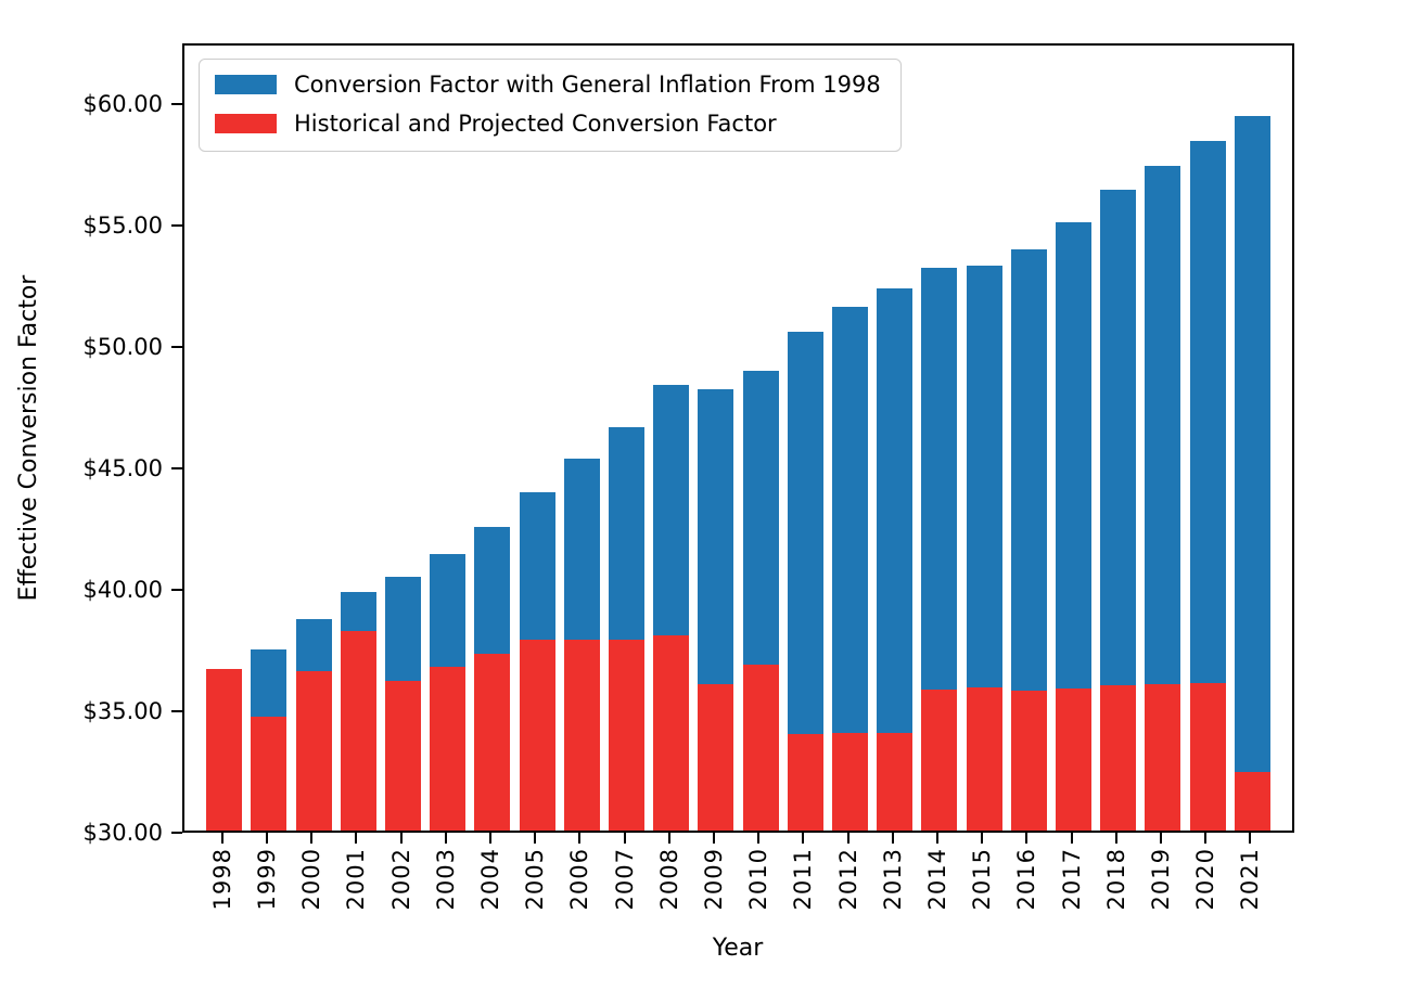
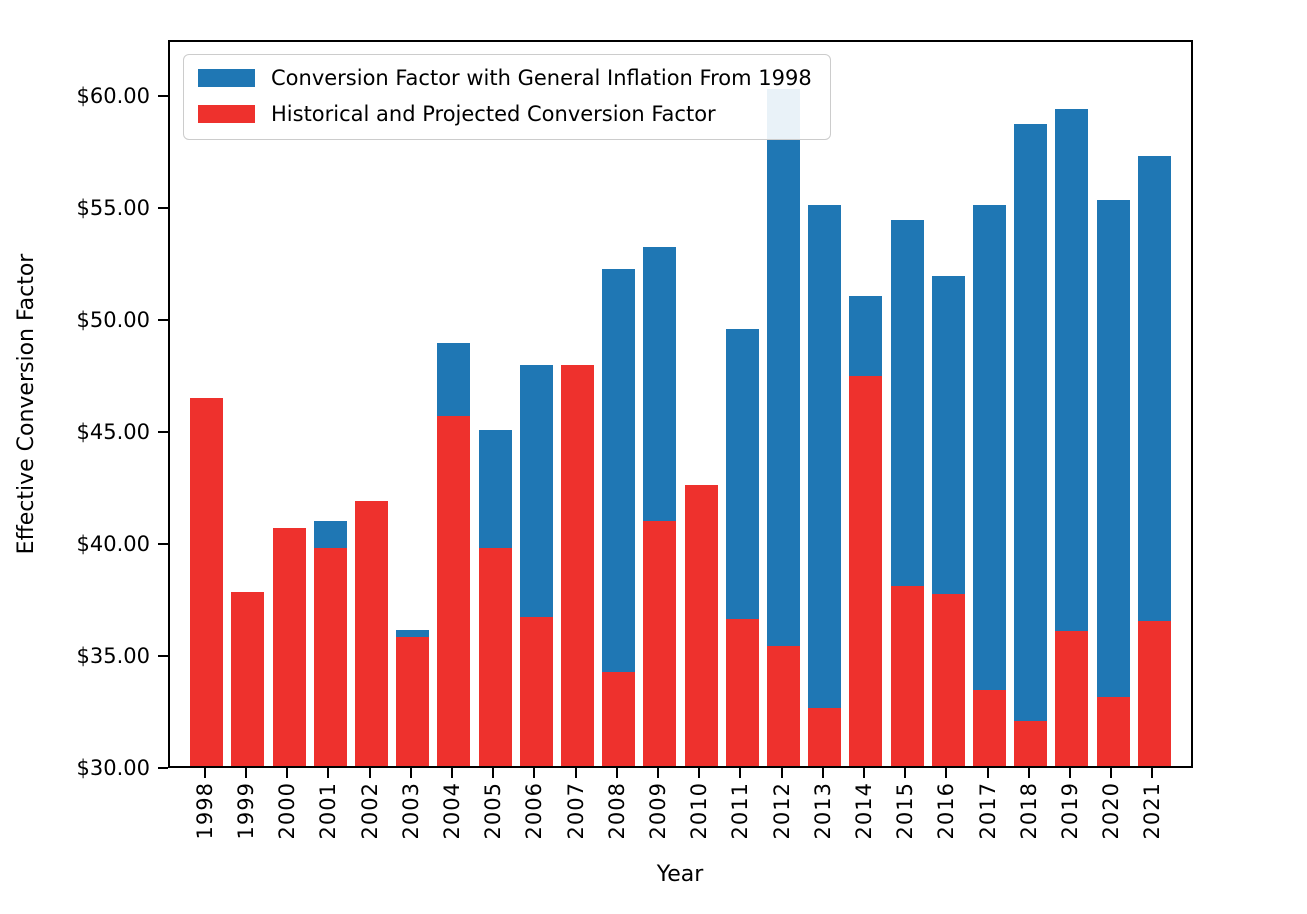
Conversion Factor with General Inflation From 1998/1998: $36.7 -> $41.2
Historical and Projected Conversion Factor/1998: $36.7 -> $46.5
Conversion Factor with General Inflation From 1998/1999: $37.5 -> $35.3
Historical and Projected Conversion Factor/1999: $34.7 -> $37.8
Conversion Factor with General Inflation From 1998/2000: $38.8 -> $39.9
Historical and Projected Conversion Factor/2000: $36.6 -> $40.7
Conversion Factor with General Inflation From 1998/2001: $39.9 -> $41.0
Historical and Projected Conversion Factor/2001: $38.3 -> $39.8
Conversion Factor with General Inflation From 1998/2002: $40.5 -> $38.9
Historical and Projected Conversion Factor/2002: $36.2 -> $41.9
Conversion Factor with General Inflation From 1998/2003: $41.4 -> $36.1
Historical and Projected Conversion Factor/2003: $36.8 -> $35.8
Conversion Factor with General Inflation From 1998/2004: $42.5 -> $49.0
Historical and Projected Conversion Factor/2004: $37.3 -> $45.7
Conversion Factor with General Inflation From 1998/2005: $44.0 -> $45.1
Historical and Projected Conversion Factor/2005: $37.9 -> $39.8
Conversion Factor with General Inflation From 1998/2006: $45.4 -> $48.0
Historical and Projected Conversion Factor/2006: $37.9 -> $36.7
Conversion Factor with General Inflation From 1998/2007: $46.7 -> $44.3
Historical and Projected Conversion Factor/2007: $37.9 -> $48.0
Conversion Factor with General Inflation From 1998/2008: $48.5 -> $52.3
Historical and Projected Conversion Factor/2008: $38.1 -> $34.2
Conversion Factor with General Inflation From 1998/2009: $48.3 -> $53.3
Historical and Projected Conversion Factor/2009: $36.1 -> $41.0
Conversion Factor with General Inflation From 1998/2010: $49.0 -> $42.3
Historical and Projected Conversion Factor/2010: $36.9 -> $42.6
Conversion Factor with General Inflation From 1998/2011: $50.6 -> $49.6
Historical and Projected Conversion Factor/2011: $34.0 -> $36.6
Conversion Factor with General Inflation From 1998/2012: $51.7 -> $60.4
Historical and Projected Conversion Factor/2012: $34.0 -> $35.4
Conversion Factor with General Inflation From 1998/2013: $52.5 -> $55.2
Historical and Projected Conversion Factor/2013: $34.0 -> $32.6
Conversion Factor with General Inflation From 1998/2014: $53.3 -> $51.1
Historical and Projected Conversion Factor/2014: $35.8 -> $47.5
Conversion Factor with General Inflation From 1998/2015: $53.4 -> $54.5
Historical and Projected Conversion Factor/2015: $35.9 -> $38.1
Conversion Factor with General Inflation From 1998/2016: $54.0 -> $52.0
Historical and Projected Conversion Factor/2016: $35.8 -> $37.7
Historical and Projected Conversion Factor/2017: $35.9 -> $33.4
Conversion Factor with General Inflation From 1998/2018: $56.5 -> $58.8
Historical and Projected Conversion Factor/2018: $36.0 -> $32.0
Conversion Factor with General Inflation From 1998/2019: $57.5 -> $59.5
Conversion Factor with General Inflation From 1998/2020: $58.6 -> $55.4
Historical and Projected Conversion Factor/2020: $36.1 -> $33.1
Conversion Factor with General Inflation From 1998/2021: $59.6 -> $57.4
Historical and Projected Conversion Factor/2021: $32.4 -> $36.5
